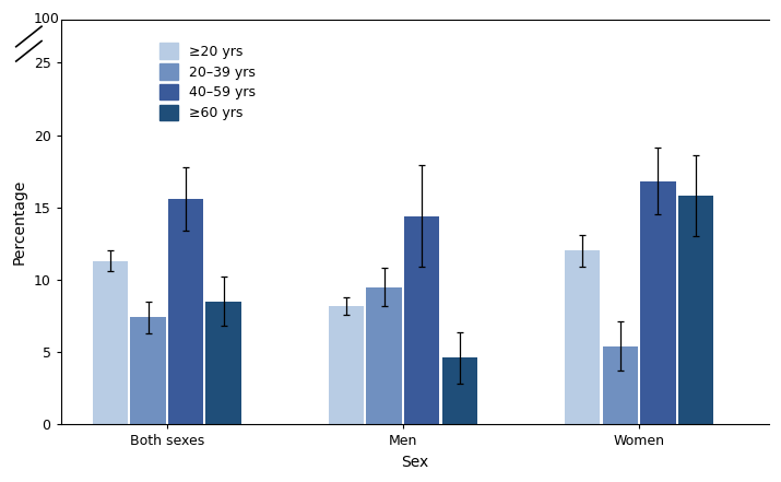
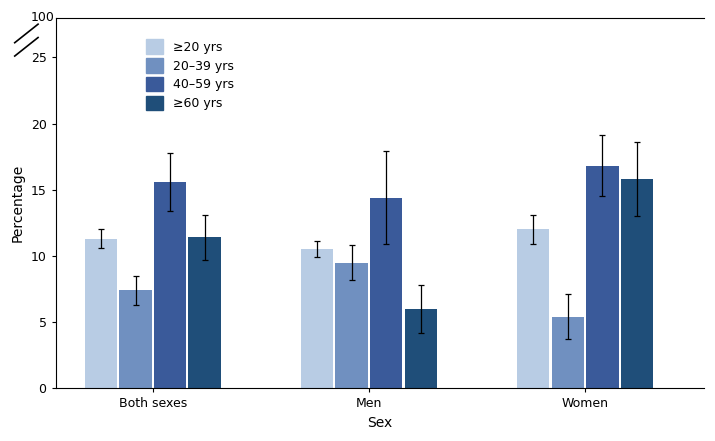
≥60 yrs/Both sexes: 8.5 -> 11.4
≥20 yrs/Men: 8.2 -> 10.5
≥60 yrs/Men: 4.6 -> 6.0
